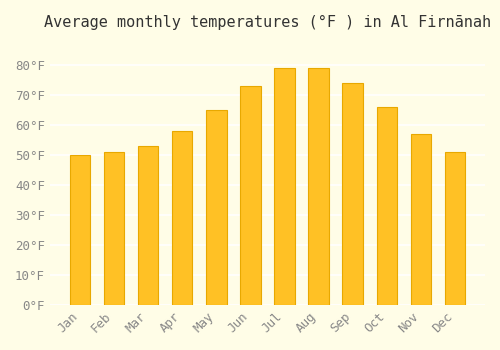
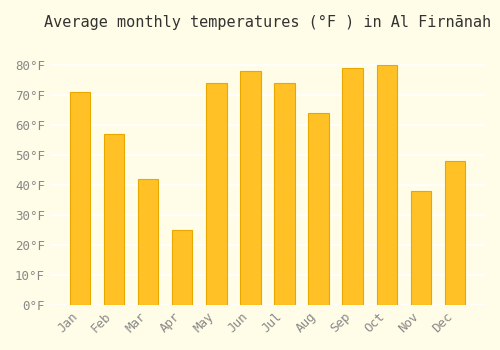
Jan: 50°F -> 71°F
Feb: 51°F -> 57°F
Mar: 53°F -> 42°F
Apr: 58°F -> 25°F
May: 65°F -> 74°F
Jun: 73°F -> 78°F
Jul: 79°F -> 74°F
Aug: 79°F -> 64°F
Sep: 74°F -> 79°F
Oct: 66°F -> 80°F
Nov: 57°F -> 38°F
Dec: 51°F -> 48°F
